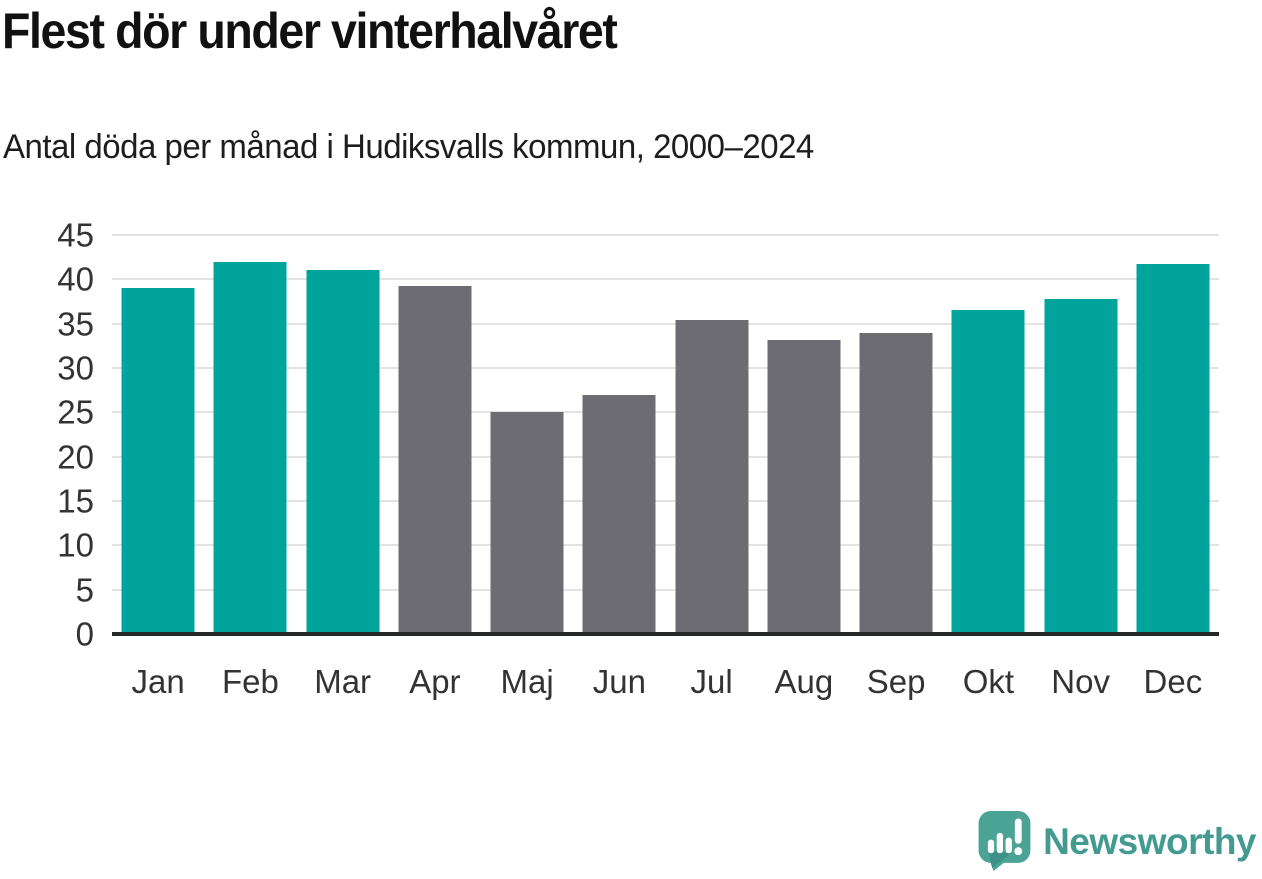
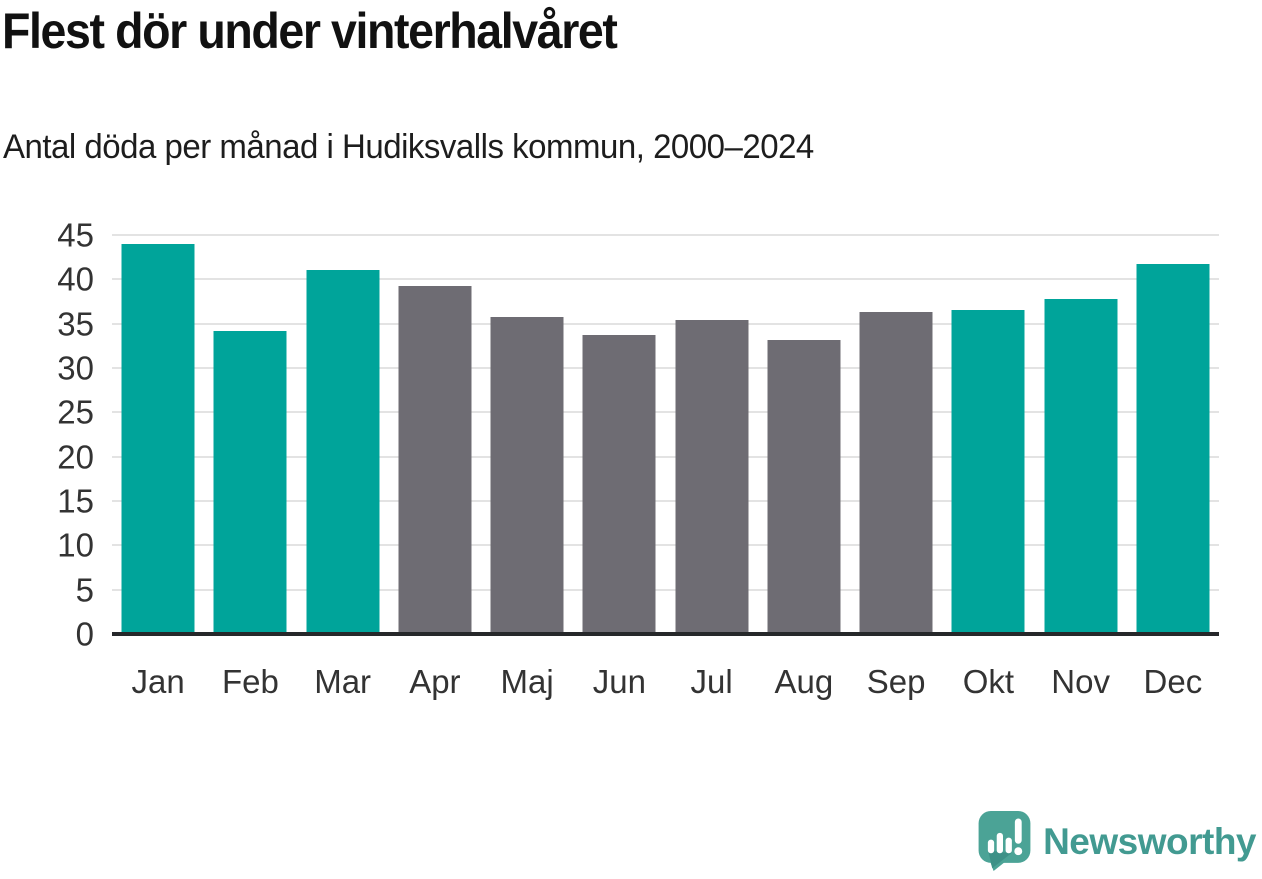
Jan: 39 -> 44
Feb: 42 -> 34
Maj: 25 -> 36
Jun: 27 -> 34
Sep: 34 -> 36
